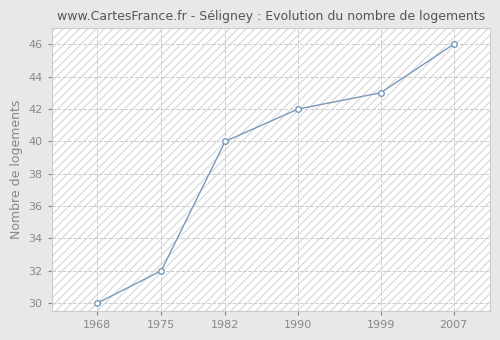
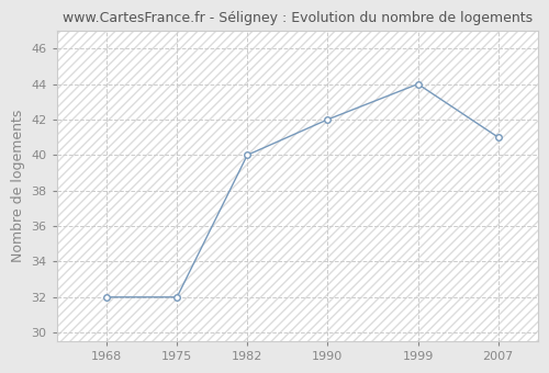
1968: 30 -> 32
1999: 43 -> 44
2007: 46 -> 41
